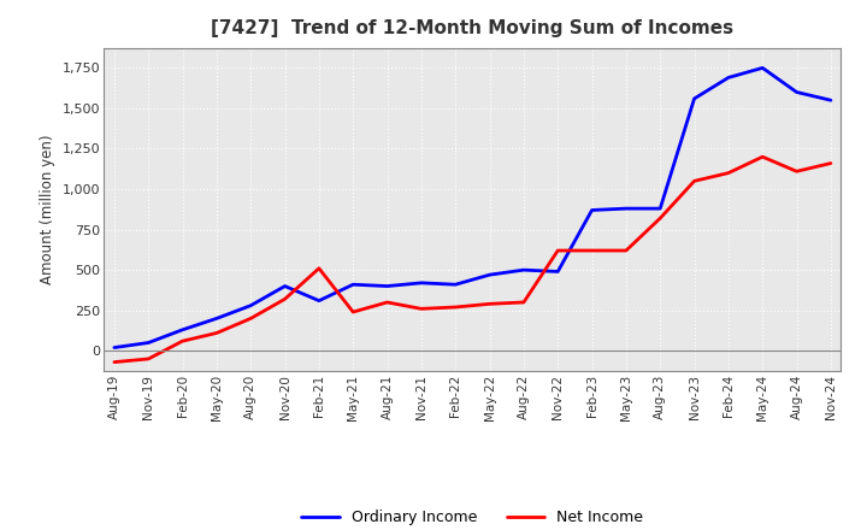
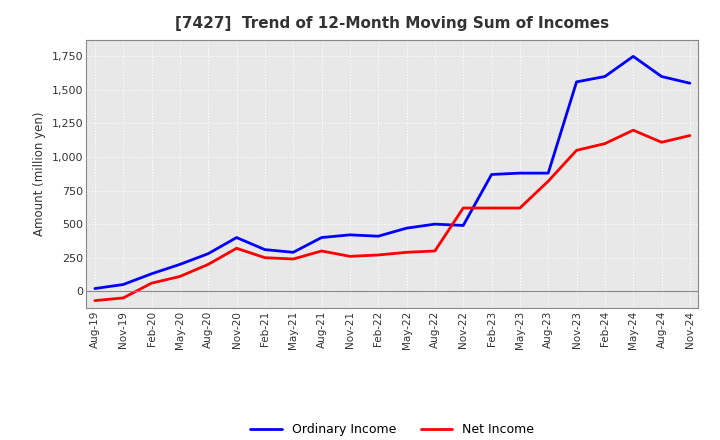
Net Income/Feb-21: 510 -> 250
Ordinary Income/May-21: 410 -> 290
Ordinary Income/Feb-24: 1,690 -> 1,600
